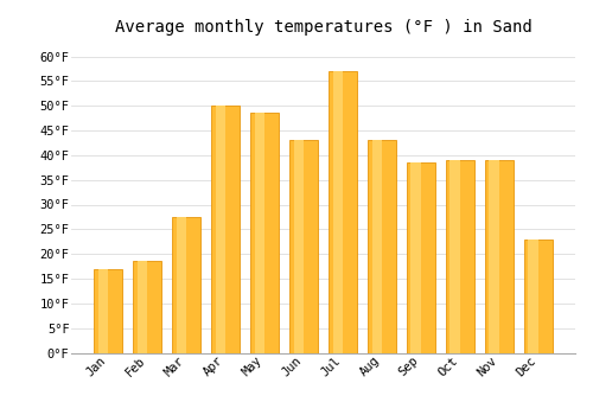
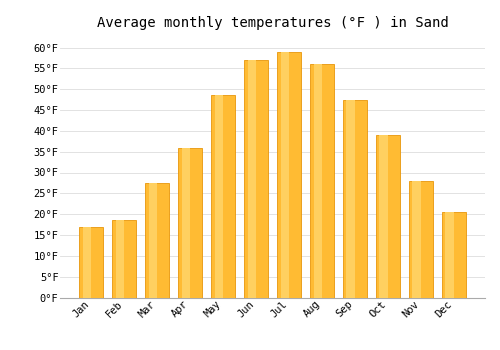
Apr: 50.0°F -> 36.0°F
Jun: 43.0°F -> 57.0°F
Jul: 57.0°F -> 59.0°F
Aug: 43.0°F -> 56.0°F
Sep: 38.5°F -> 47.5°F
Nov: 39.0°F -> 28.0°F
Dec: 23.0°F -> 20.5°F
